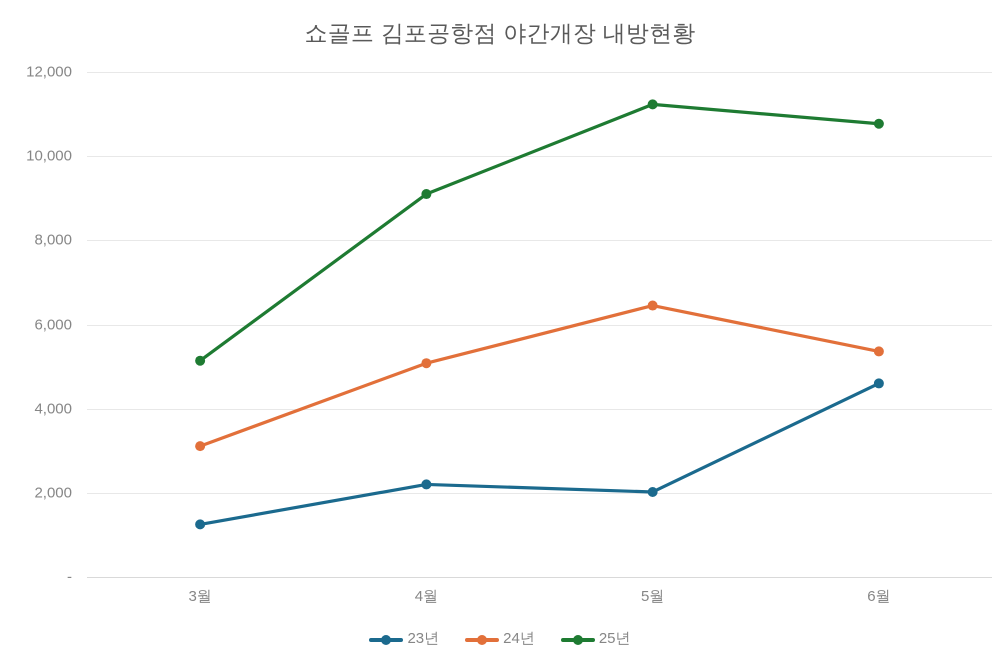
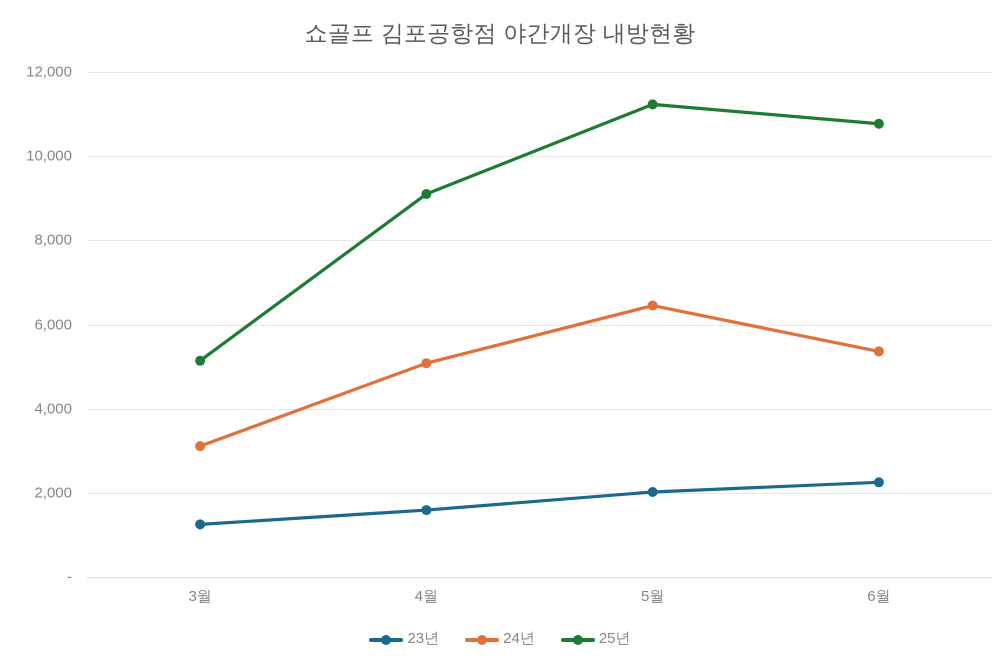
23년/4월: 2200 -> 1600
23년/6월: 4600 -> 2200
